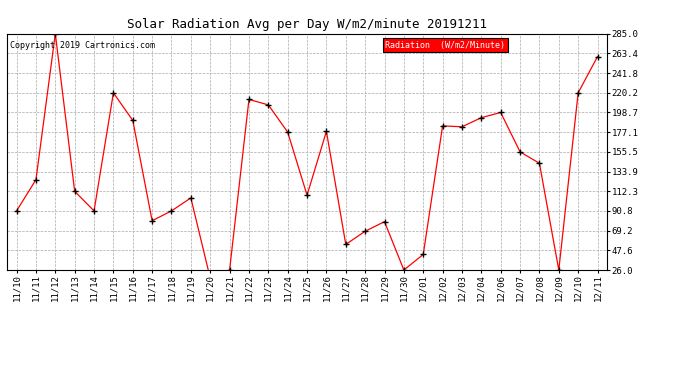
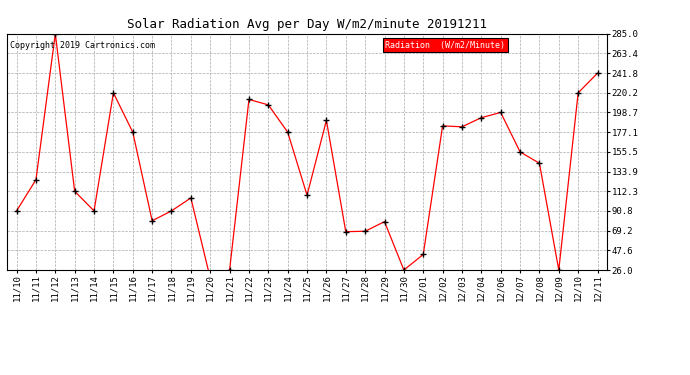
11/16: 190 -> 177
11/26: 178 -> 190
11/27: 54 -> 68
12/11: 260 -> 242
